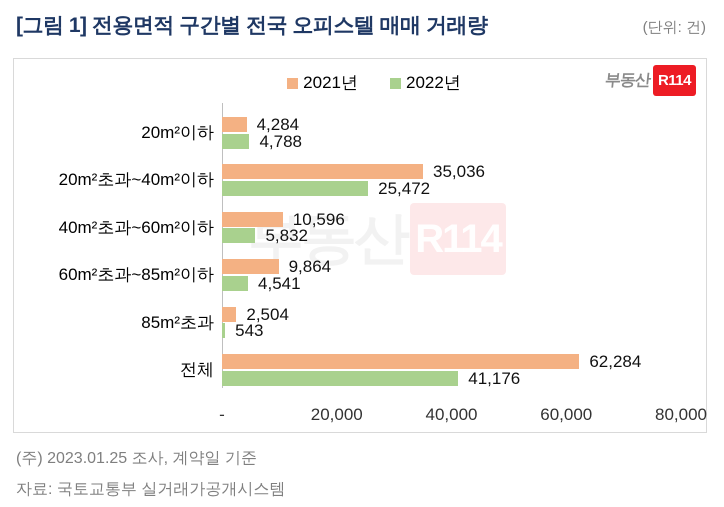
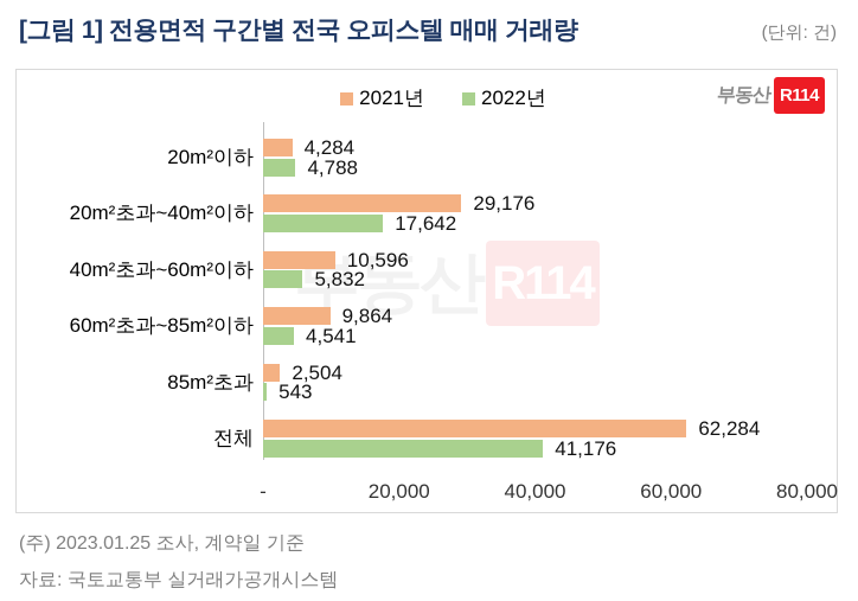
2021년/20m²초과~40m²이하: 35,036 -> 29,176
2022년/20m²초과~40m²이하: 25,472 -> 17,642
